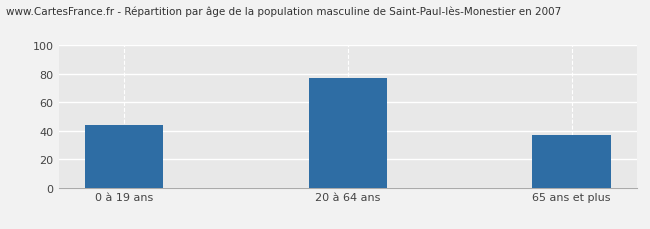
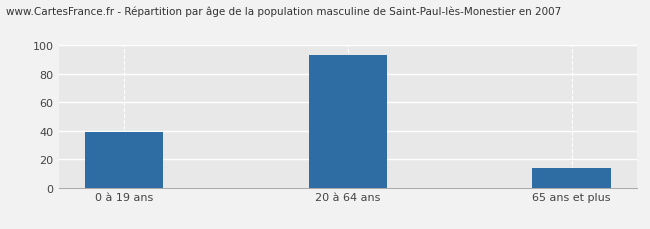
0 à 19 ans: 44 -> 39
20 à 64 ans: 77 -> 93
65 ans et plus: 37 -> 14
